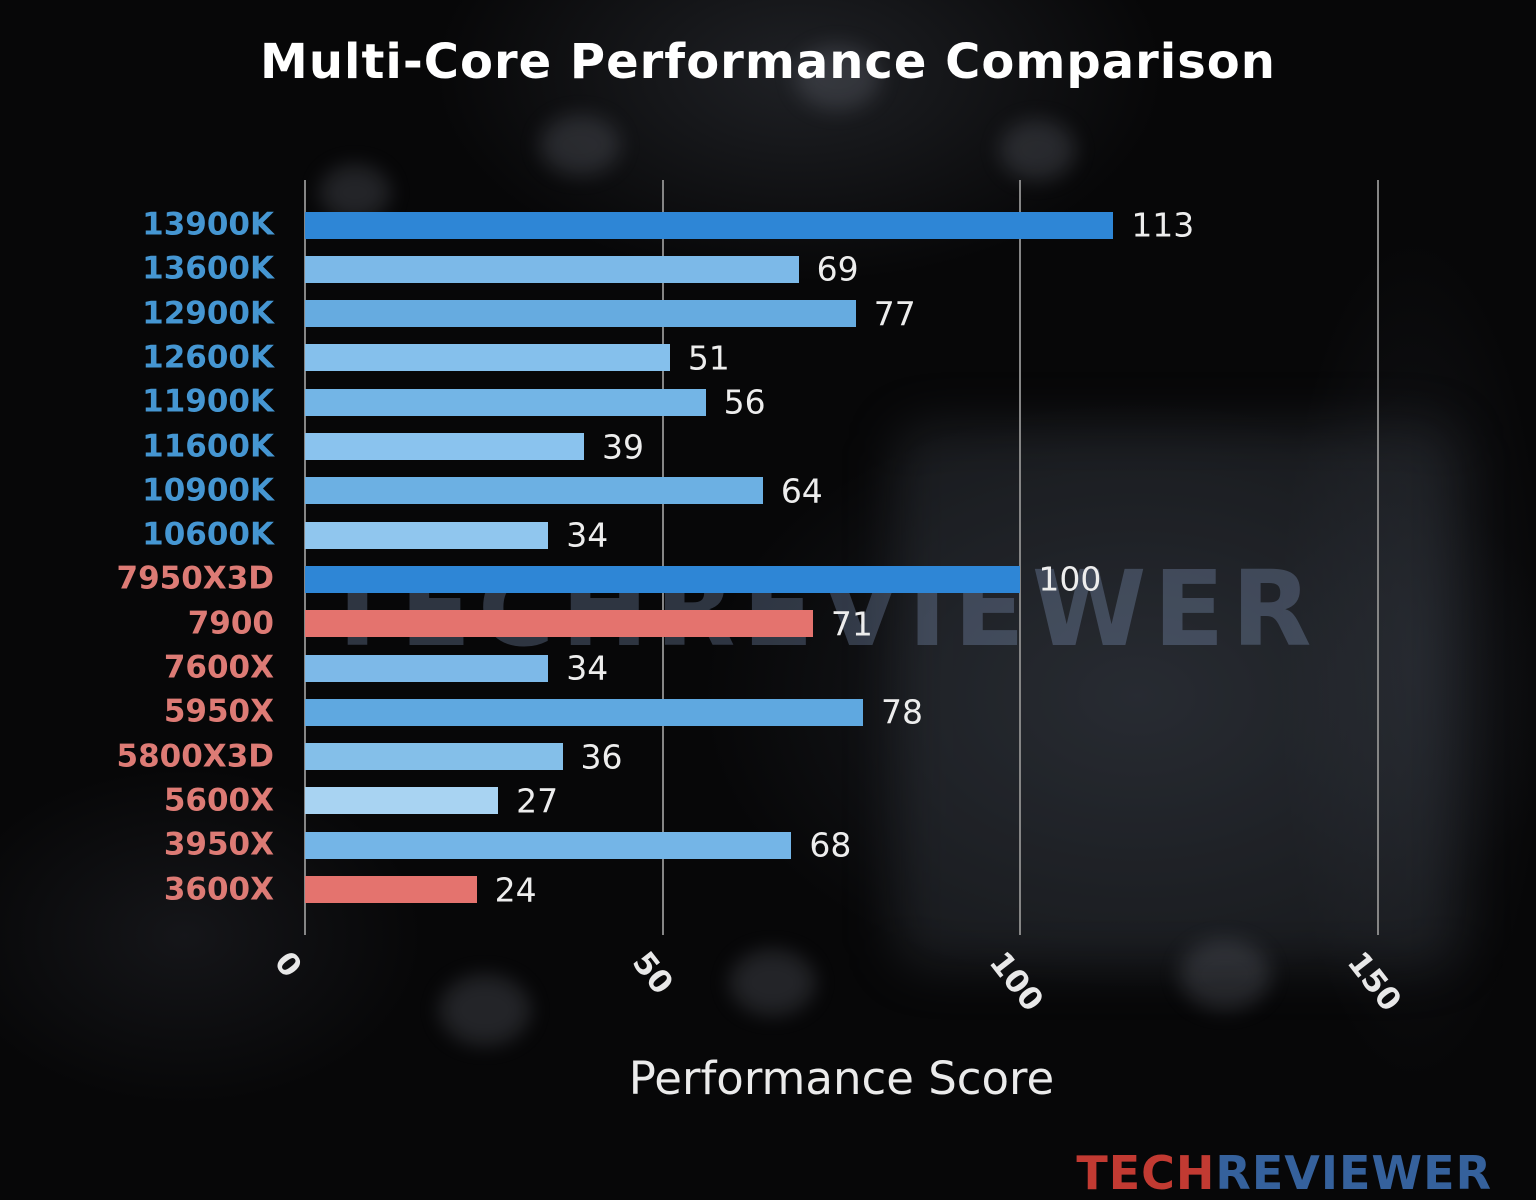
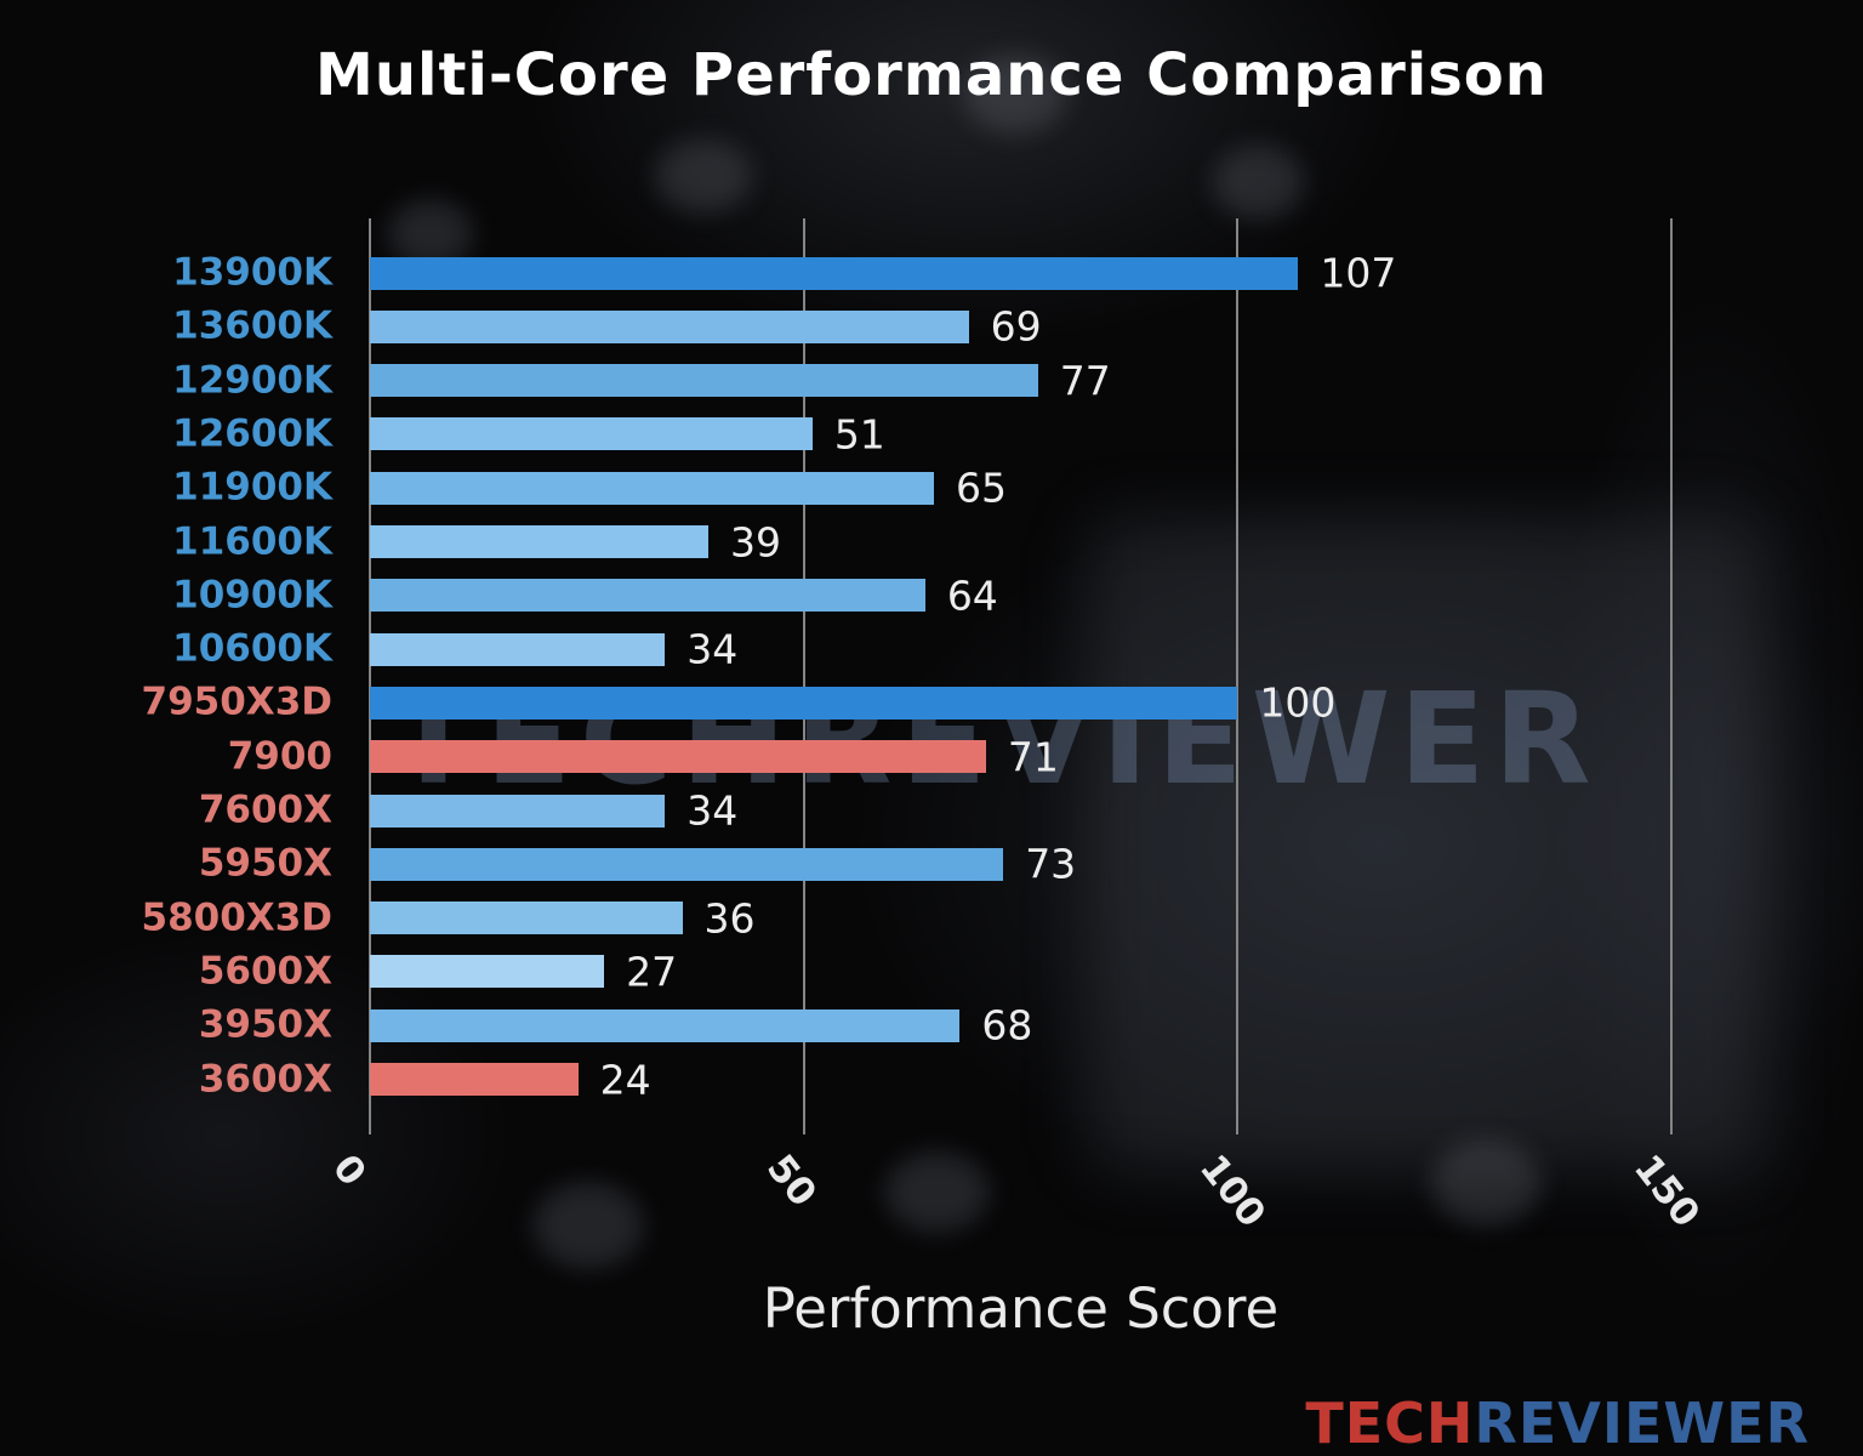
13900K: 113 -> 107
11900K: 56 -> 65
5950X: 78 -> 73
